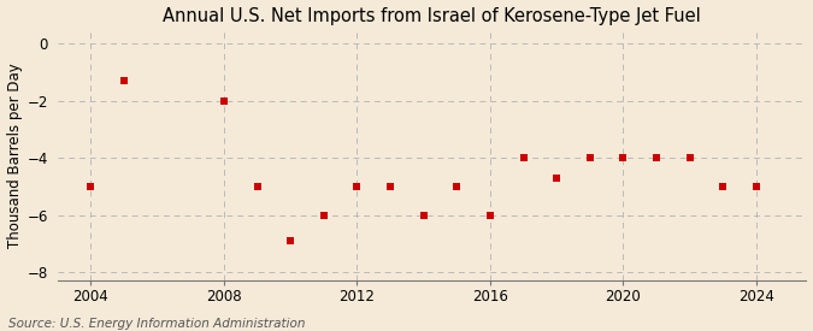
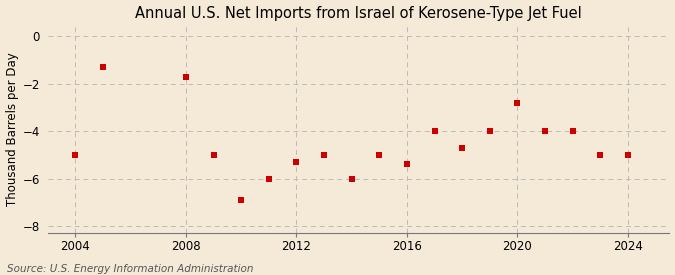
2008: -2.0 -> -1.7
2012: -5.0 -> -5.3
2016: -6.0 -> -5.4
2020: -4.0 -> -2.8
